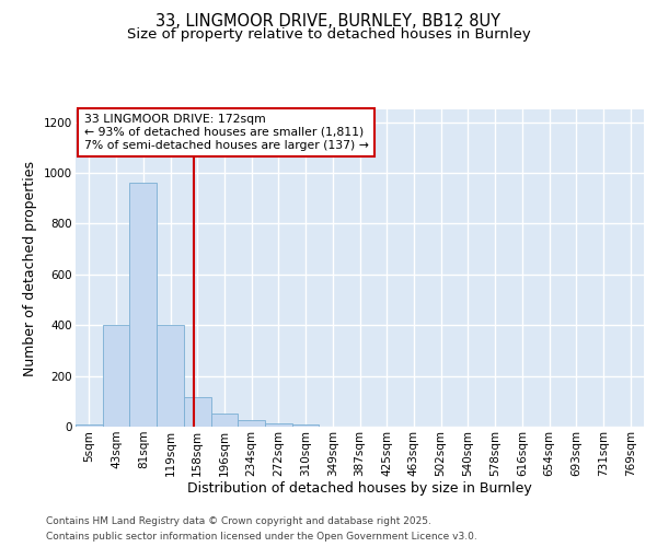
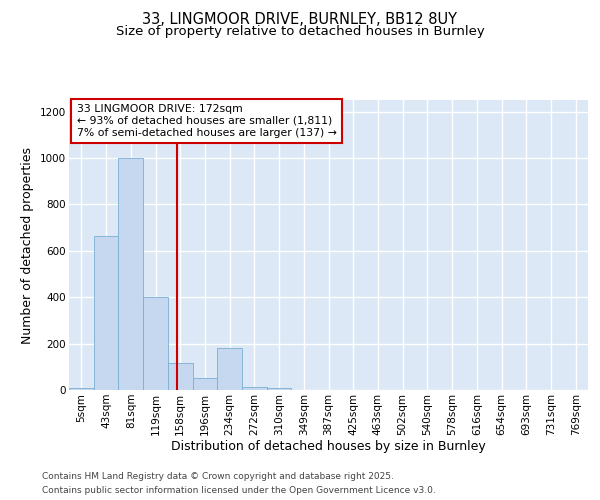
43sqm: 400 -> 665
81sqm: 960 -> 1000
234sqm: 25 -> 180
